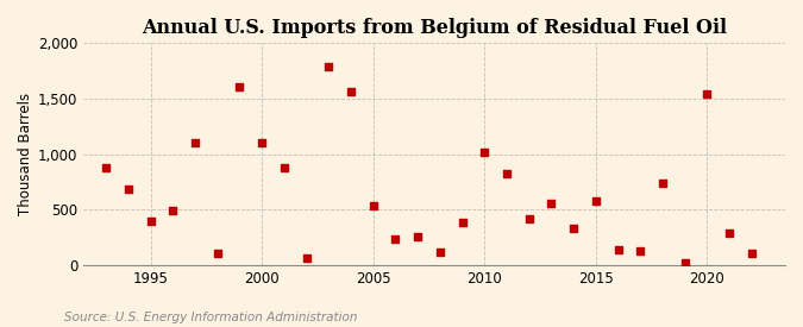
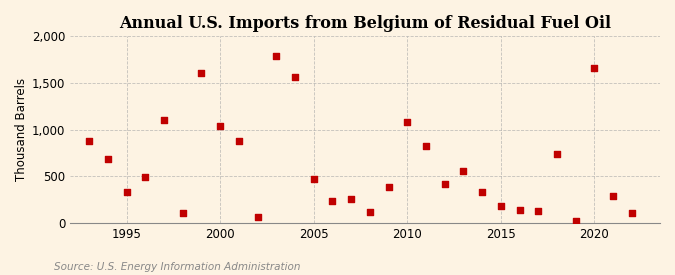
1995: 400 -> 330
2000: 1,100 -> 1,040
2005: 540 -> 470
2010: 1,020 -> 1,080
2015: 580 -> 180
2020: 1,540 -> 1,660
